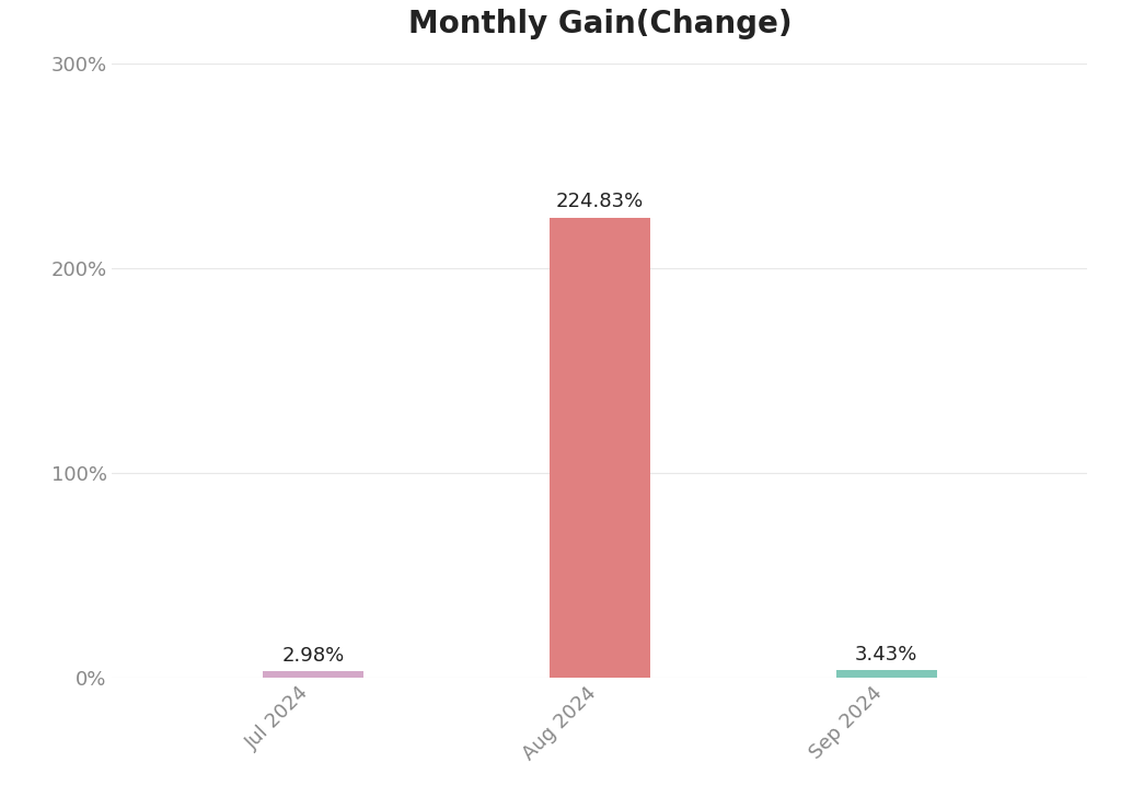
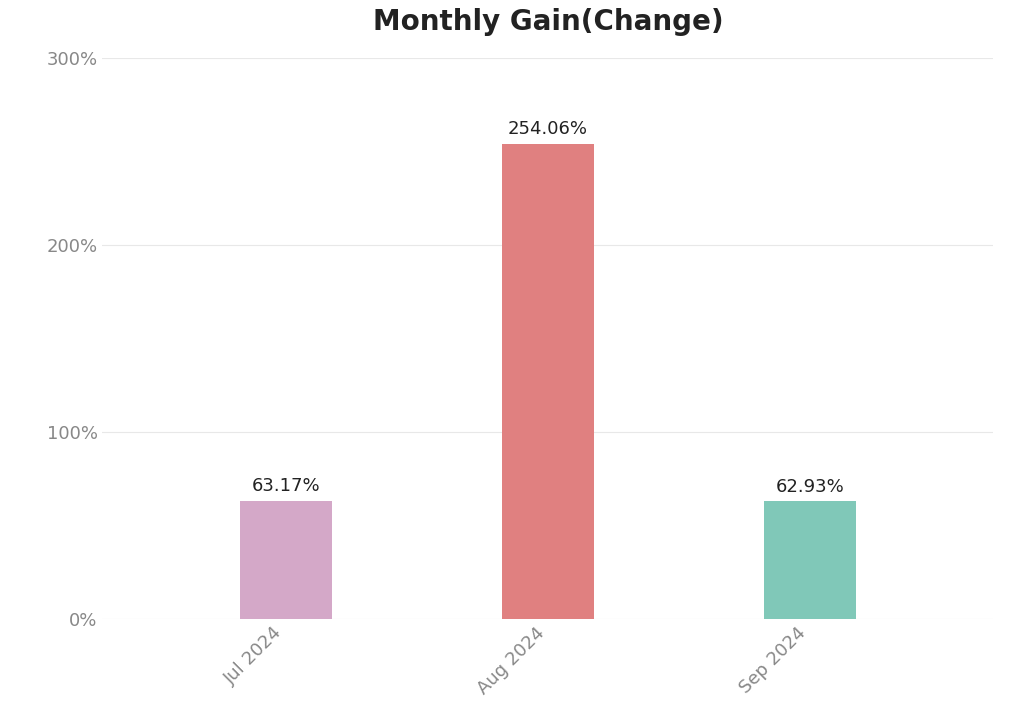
Jul 2024: 2.98% -> 63.17%
Aug 2024: 224.83% -> 254.06%
Sep 2024: 3.43% -> 62.93%
